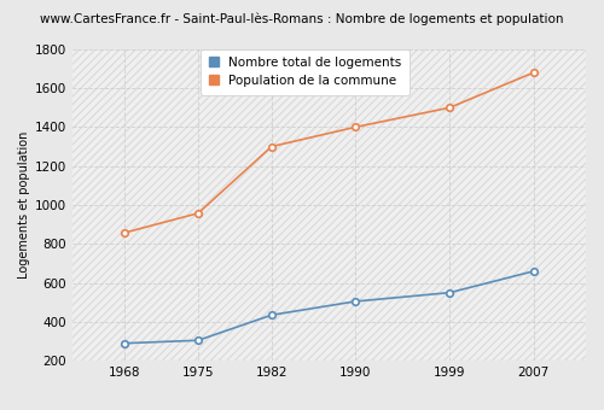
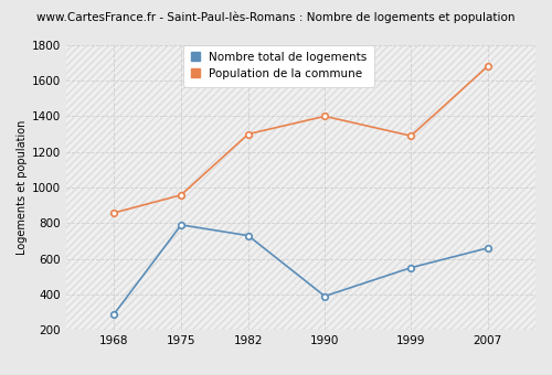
Nombre total de logements/1975: 300 -> 790
Nombre total de logements/1982: 440 -> 730
Nombre total de logements/1990: 500 -> 390
Population de la commune/1999: 1500 -> 1290
